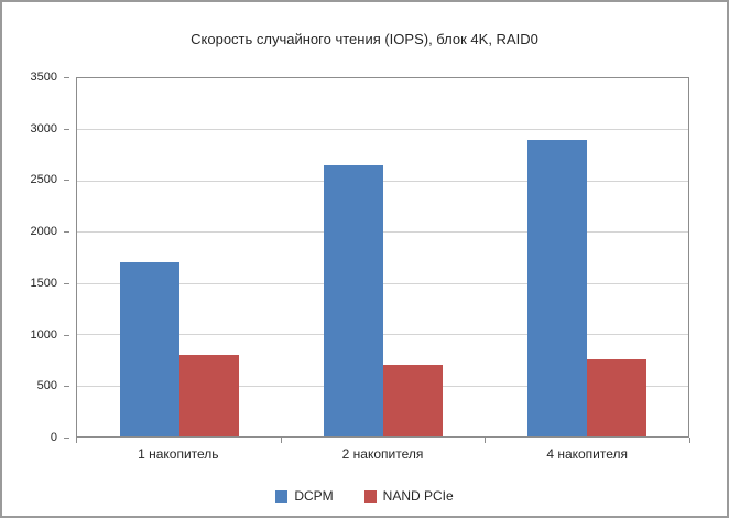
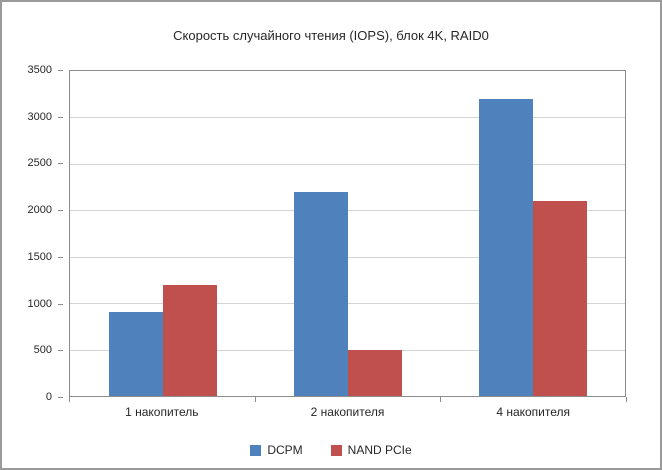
DCPM/1 накопитель: 1700 -> 900
NAND PCIe/1 накопитель: 800 -> 1200
DCPM/2 накопителя: 2600 -> 2200
NAND PCIe/2 накопителя: 700 -> 500
DCPM/4 накопителя: 2900 -> 3200
NAND PCIe/4 накопителя: 800 -> 2100
